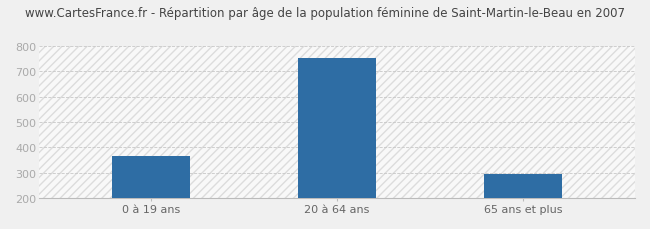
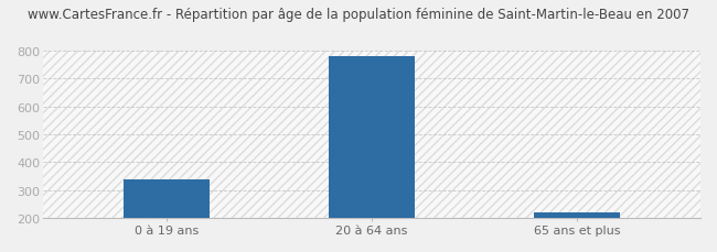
0 à 19 ans: 365 -> 338
20 à 64 ans: 750 -> 778
65 ans et plus: 295 -> 222
